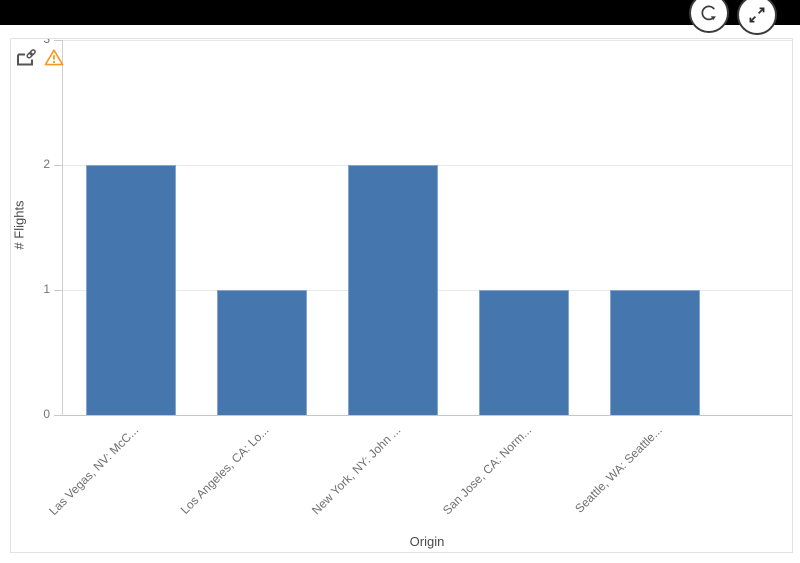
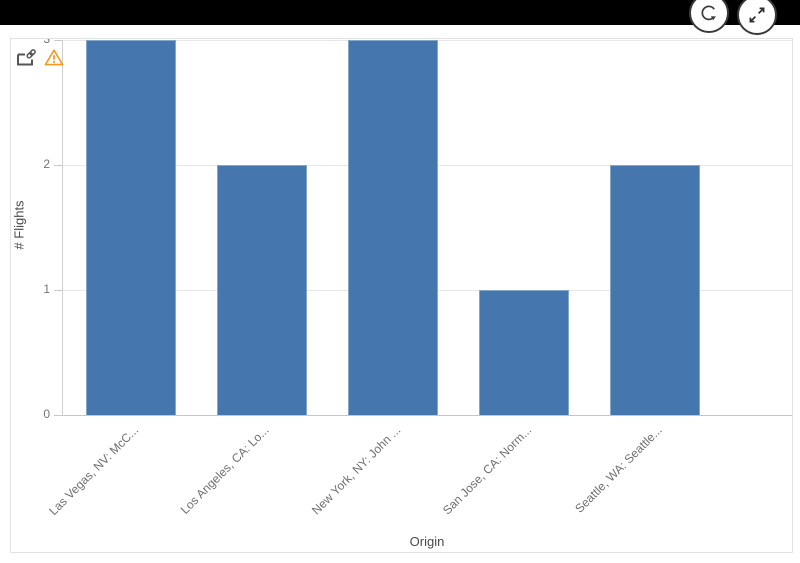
Las Vegas, NV: McC...: 2 -> 3
Los Angeles, CA: Lo...: 1 -> 2
New York, NY: John ...: 2 -> 3
Seattle, WA: Seattle...: 1 -> 2
